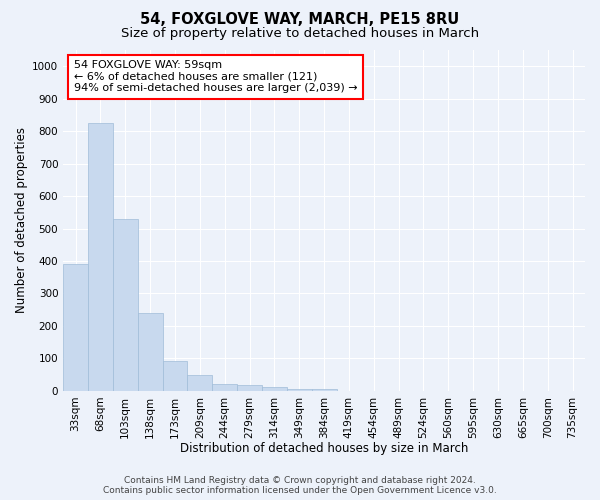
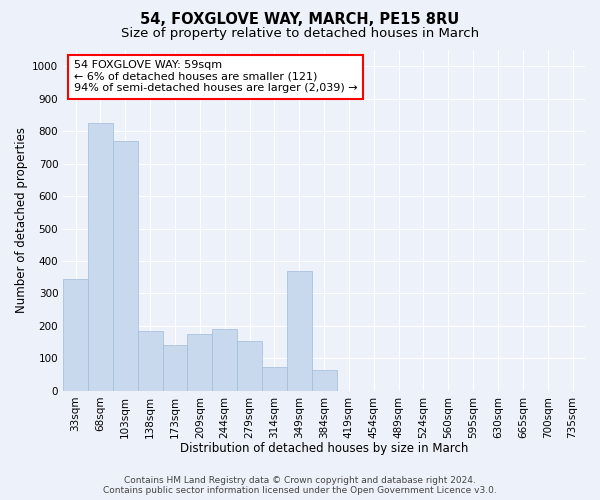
33sqm: 390 -> 345
103sqm: 530 -> 770
138sqm: 240 -> 185
173sqm: 93 -> 140
209sqm: 50 -> 175
244sqm: 20 -> 190
279sqm: 17 -> 155
314sqm: 12 -> 75
349sqm: 7 -> 370
384sqm: 5 -> 65
